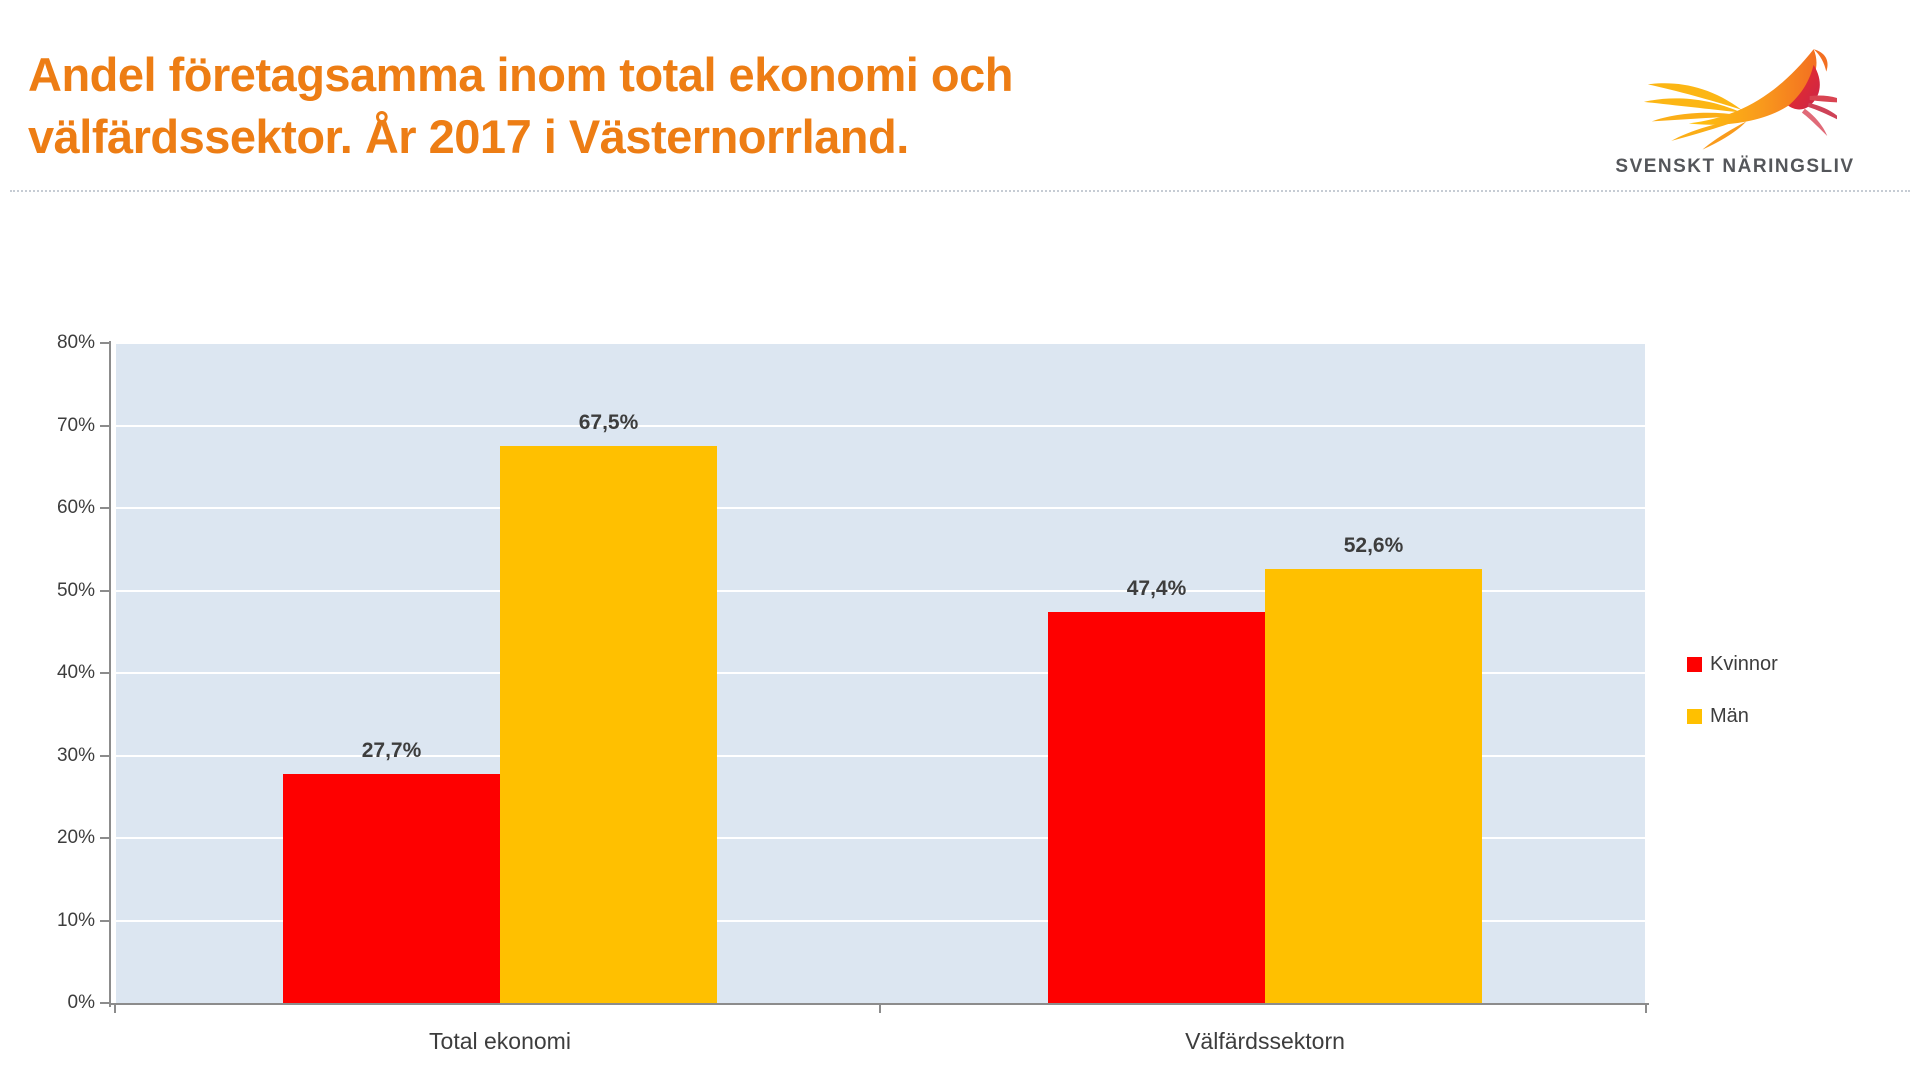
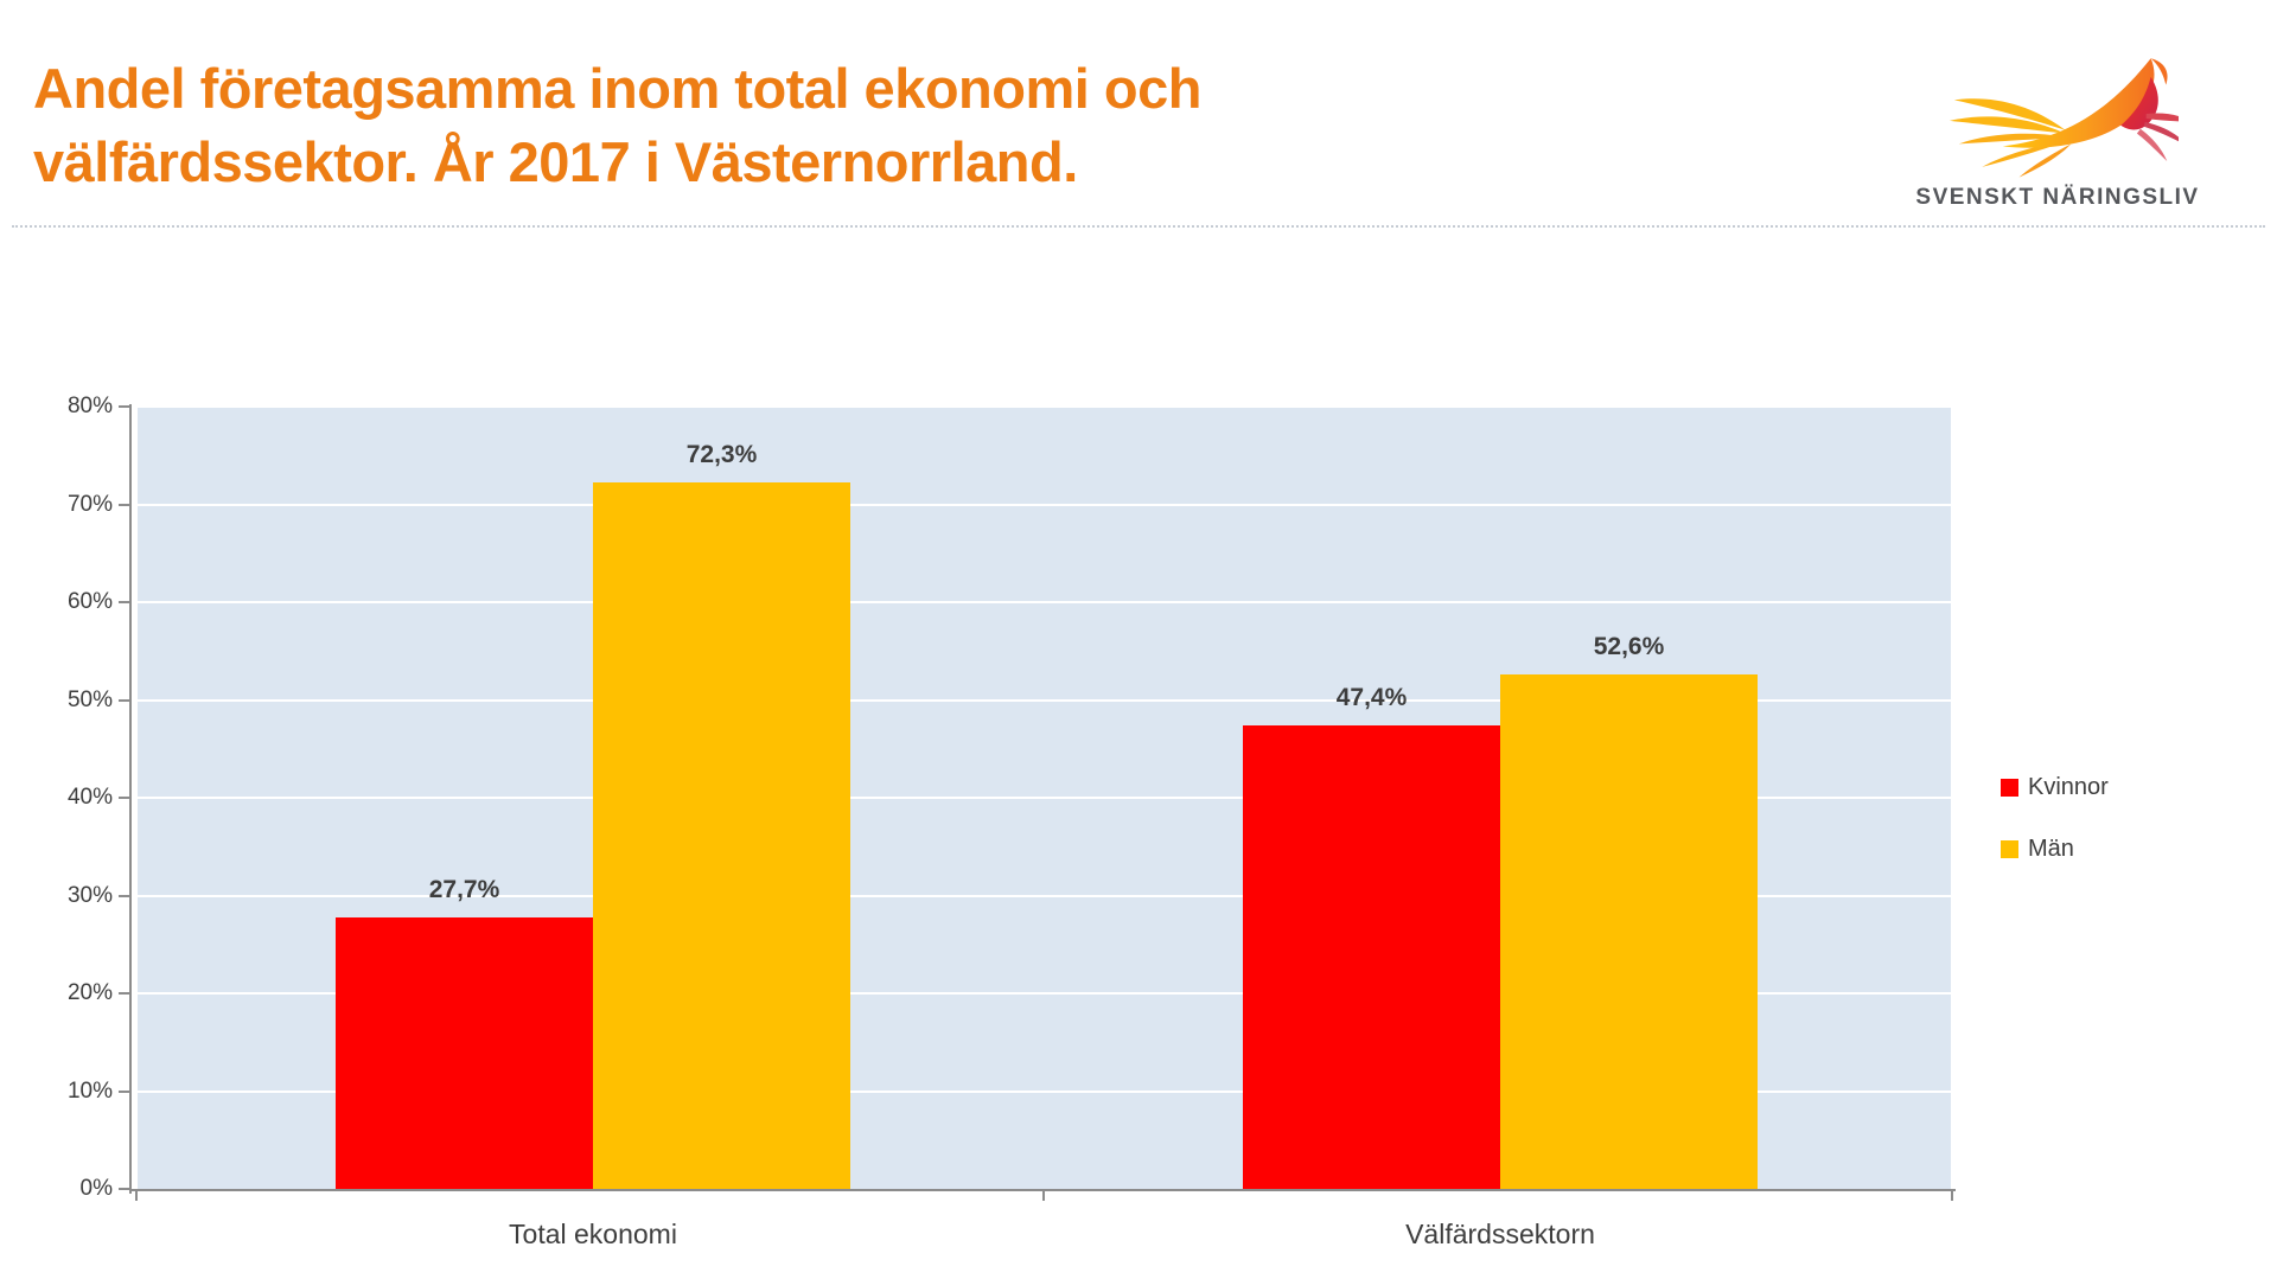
Män/Total ekonomi: 67,5% -> 72,3%
